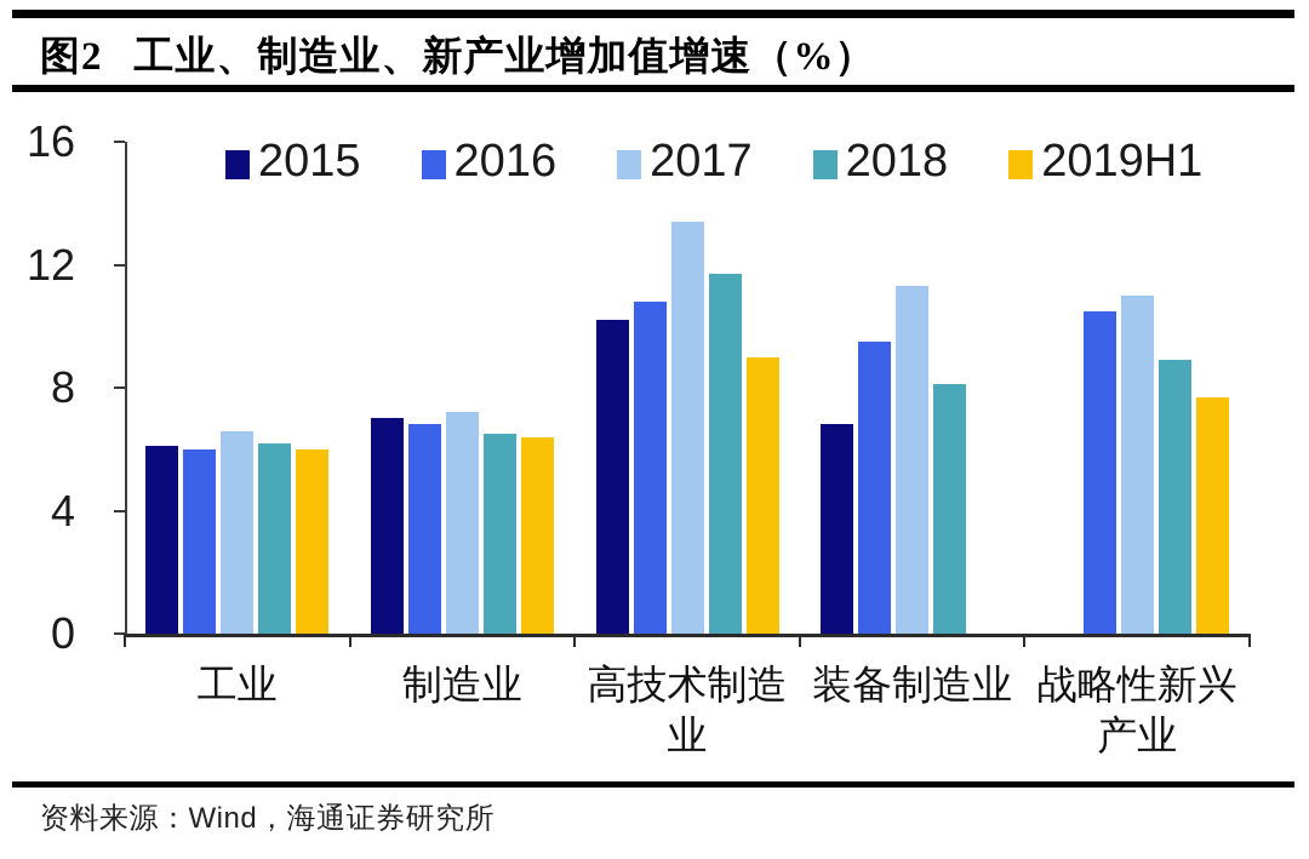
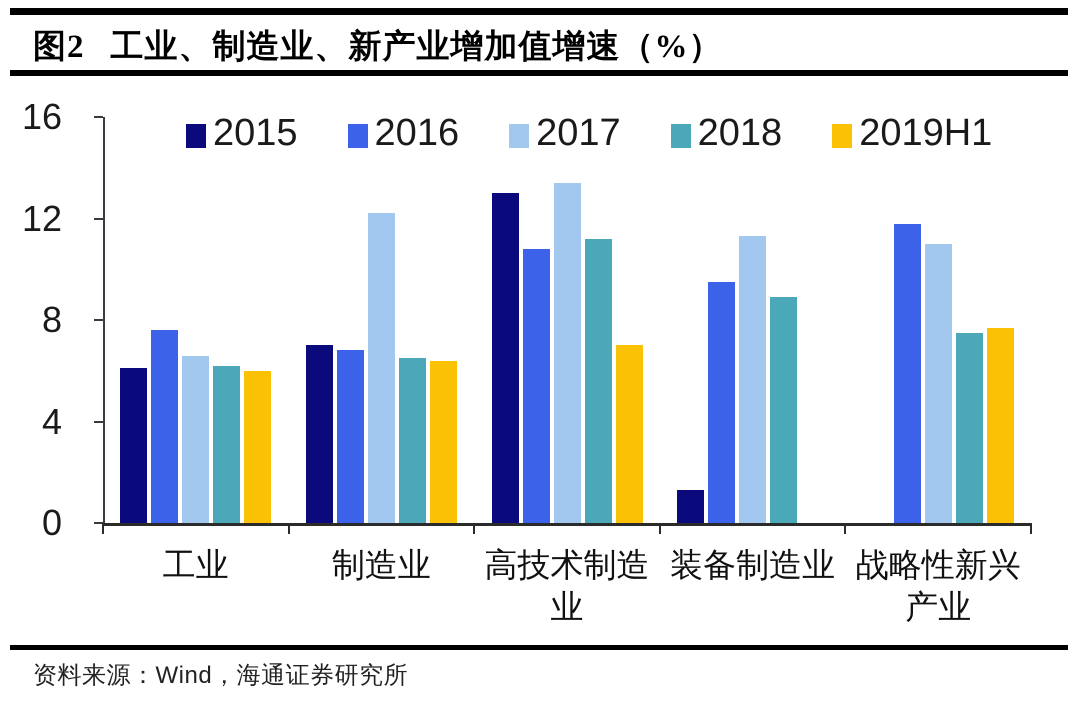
2016/工业: 6.0 -> 7.6
2017/制造业: 7.2 -> 12.2
2015/高技术制造业: 10.2 -> 13.0
2018/高技术制造业: 11.7 -> 11.2
2019H1/高技术制造业: 9.0 -> 7.0
2015/装备制造业: 6.8 -> 1.3
2018/装备制造业: 8.1 -> 8.9
2016/战略性新兴产业: 10.5 -> 11.8
2018/战略性新兴产业: 8.9 -> 7.5
